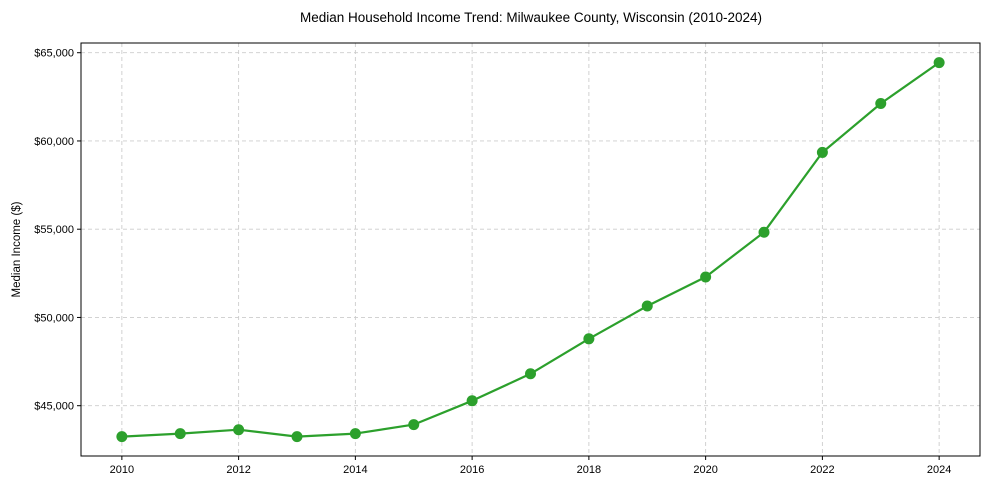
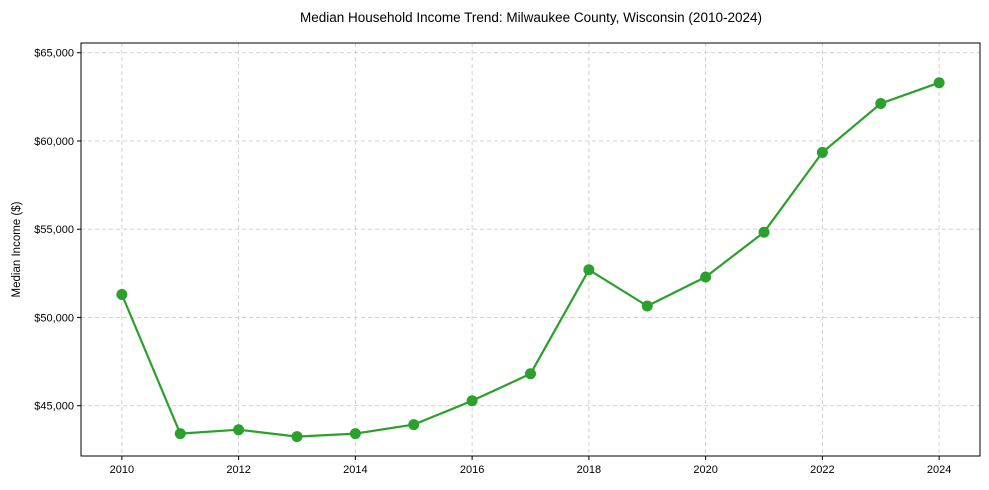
2010: $43200 -> $51300
2018: $48800 -> $52700
2024: $64400 -> $63300
